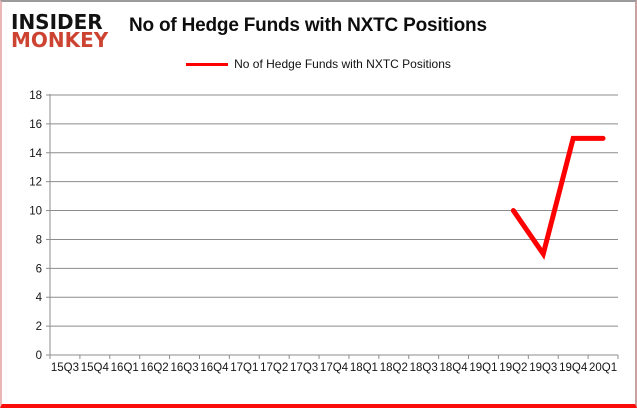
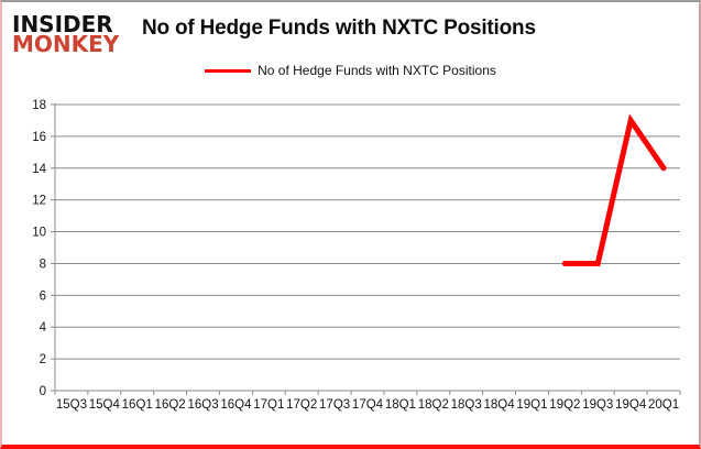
19Q2: 10 -> 8
19Q3: 7 -> 8
19Q4: 15 -> 17
20Q1: 15 -> 14
